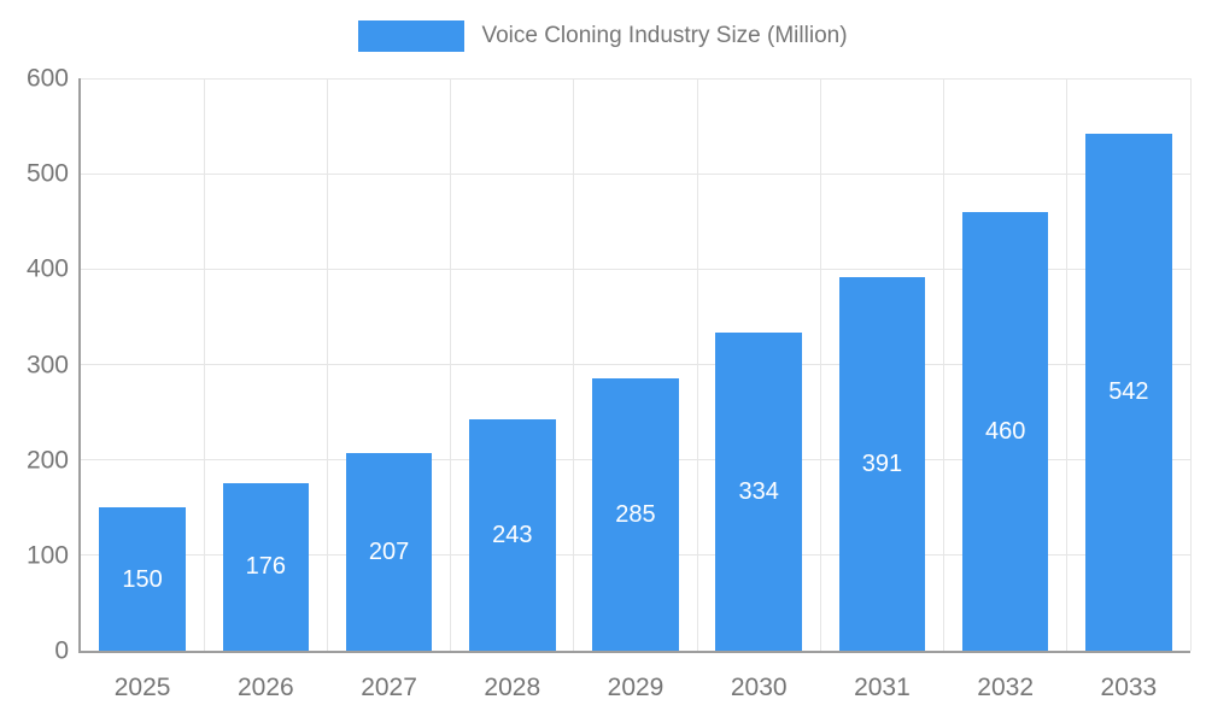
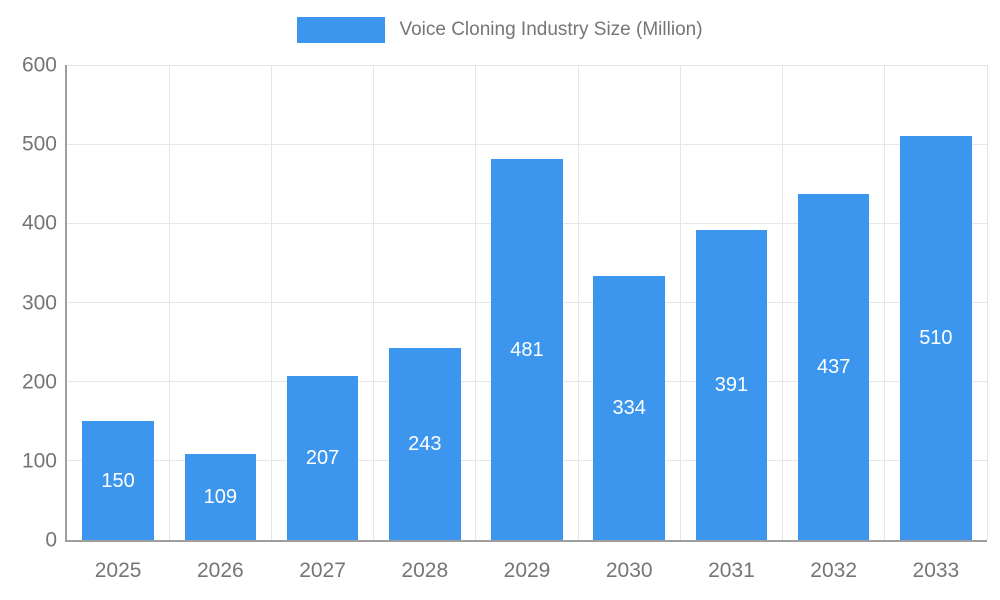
2026: 176 -> 109
2029: 285 -> 481
2032: 460 -> 437
2033: 542 -> 510
